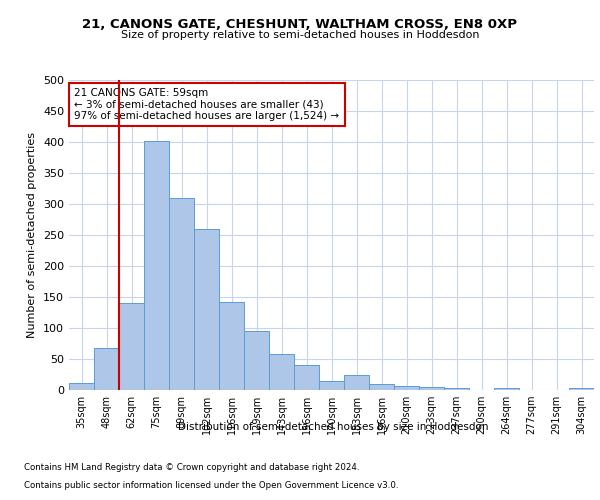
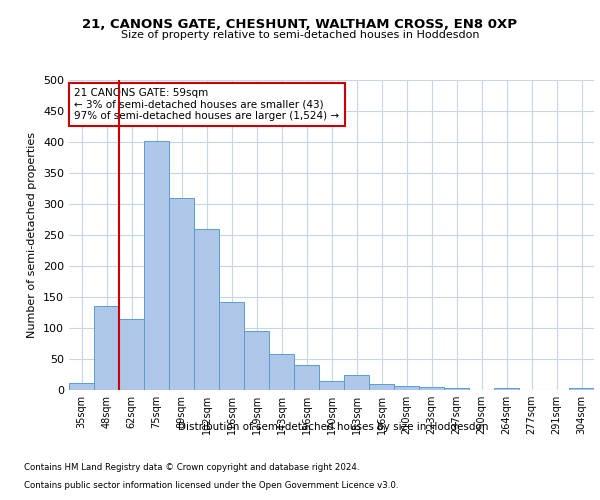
48sqm: 68 -> 136
62sqm: 140 -> 114
